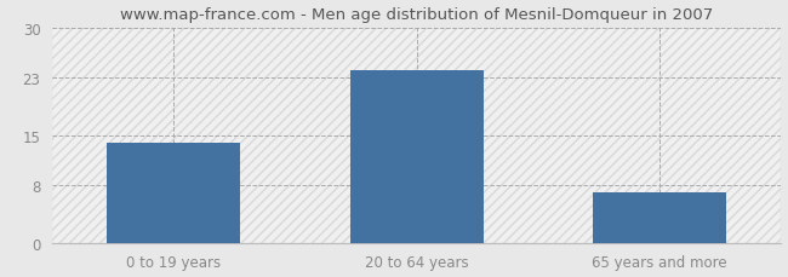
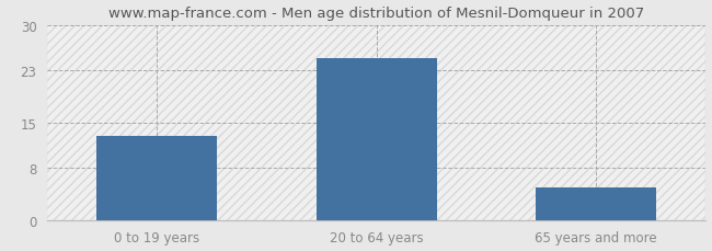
0 to 19 years: 14 -> 13
20 to 64 years: 24 -> 25
65 years and more: 7 -> 5
